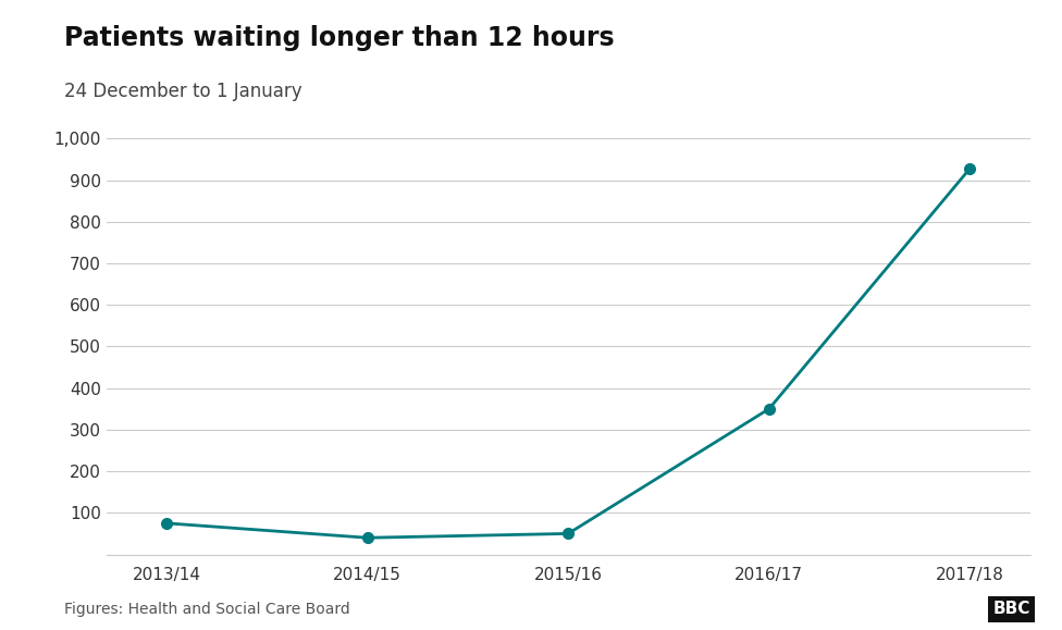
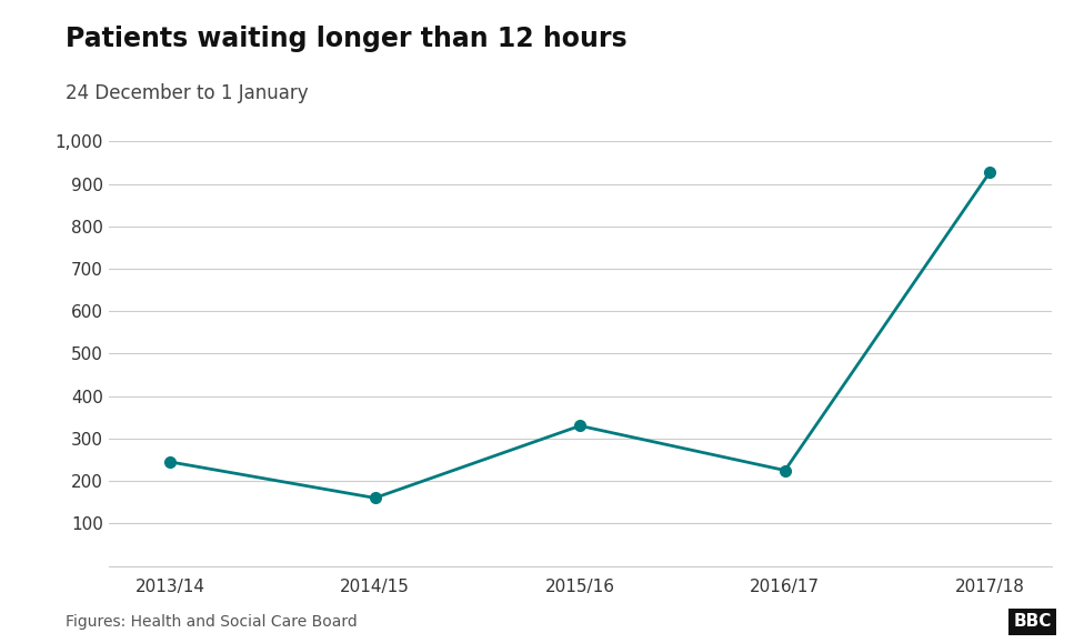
2013/14: 75 -> 245
2014/15: 40 -> 160
2015/16: 50 -> 330
2016/17: 350 -> 225
